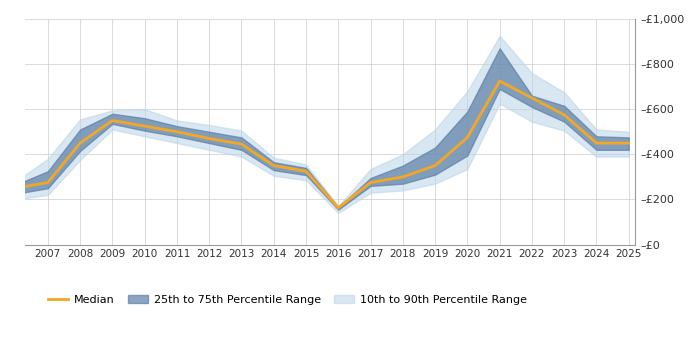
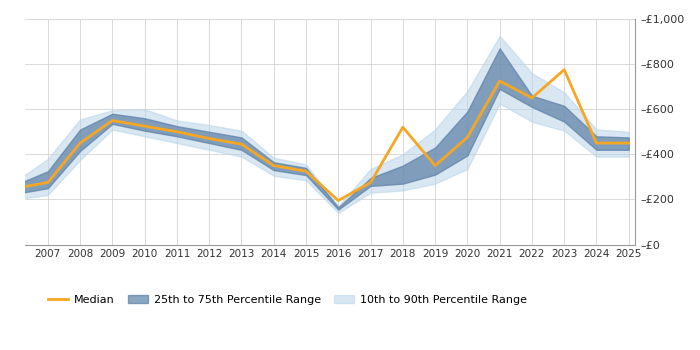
Median/2016: –£163 -> –£195
Median/2018: –£300 -> –£520
Median/2023: –£575 -> –£775
